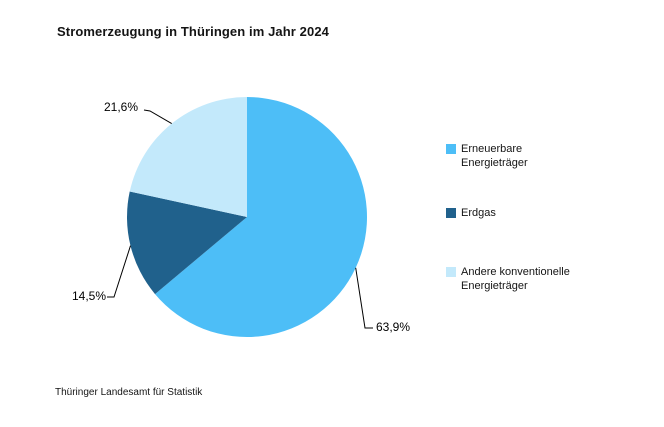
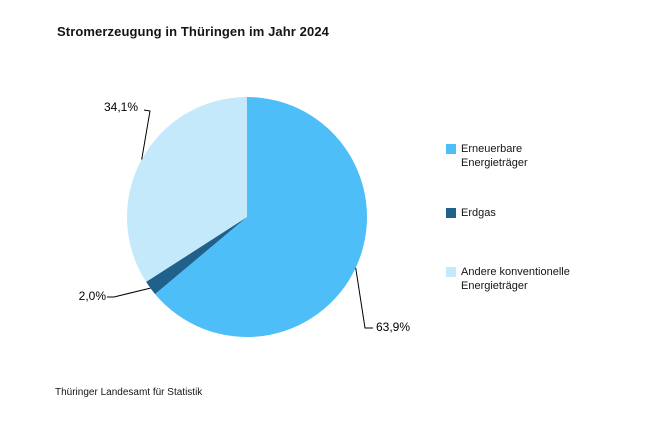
Erdgas: 14,5% -> 2,0%
Andere konventionelle Energieträger: 21,6% -> 34,1%
